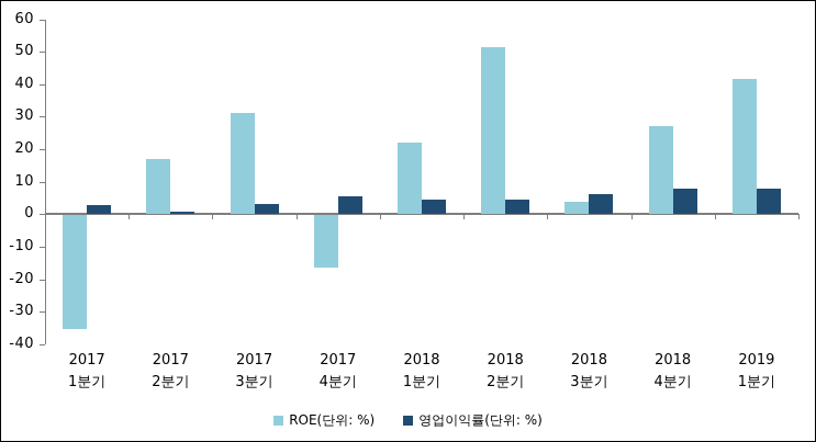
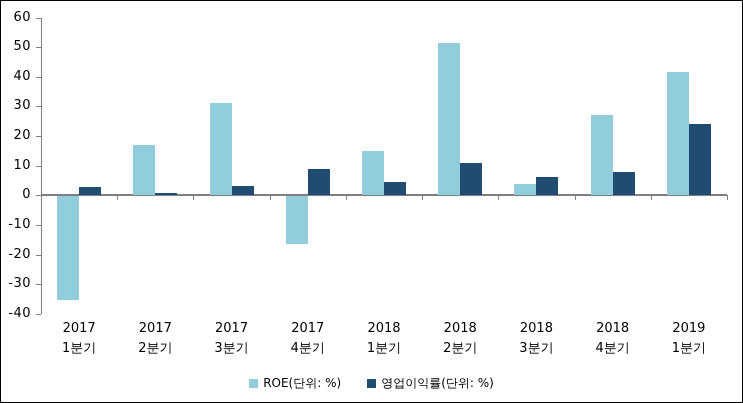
영업이익률(단위: %)/2017 4분기: 6 -> 9
ROE(단위: %)/2018 1분기: 22 -> 15
영업이익률(단위: %)/2018 2분기: 5 -> 11
영업이익률(단위: %)/2019 1분기: 8 -> 24
